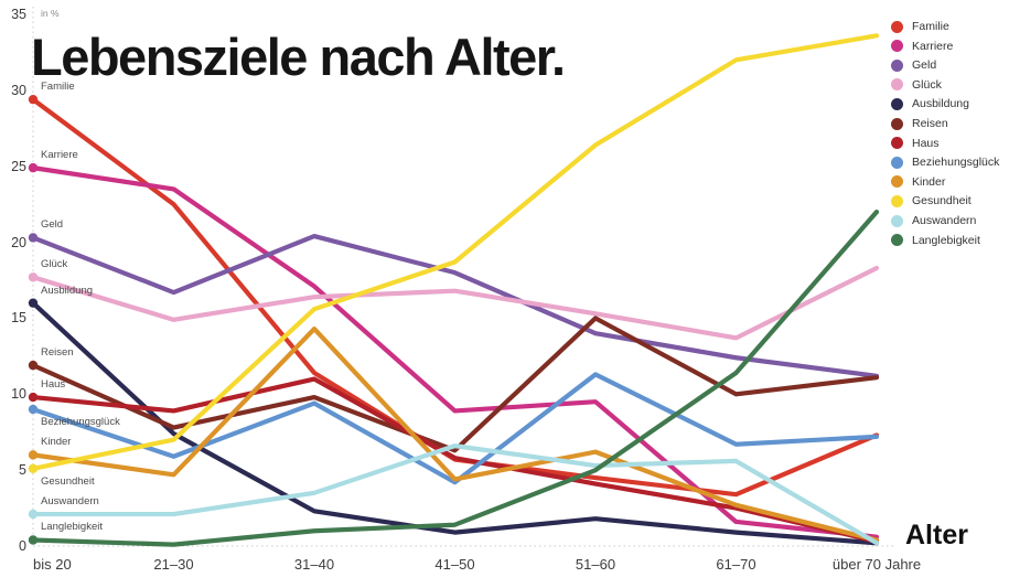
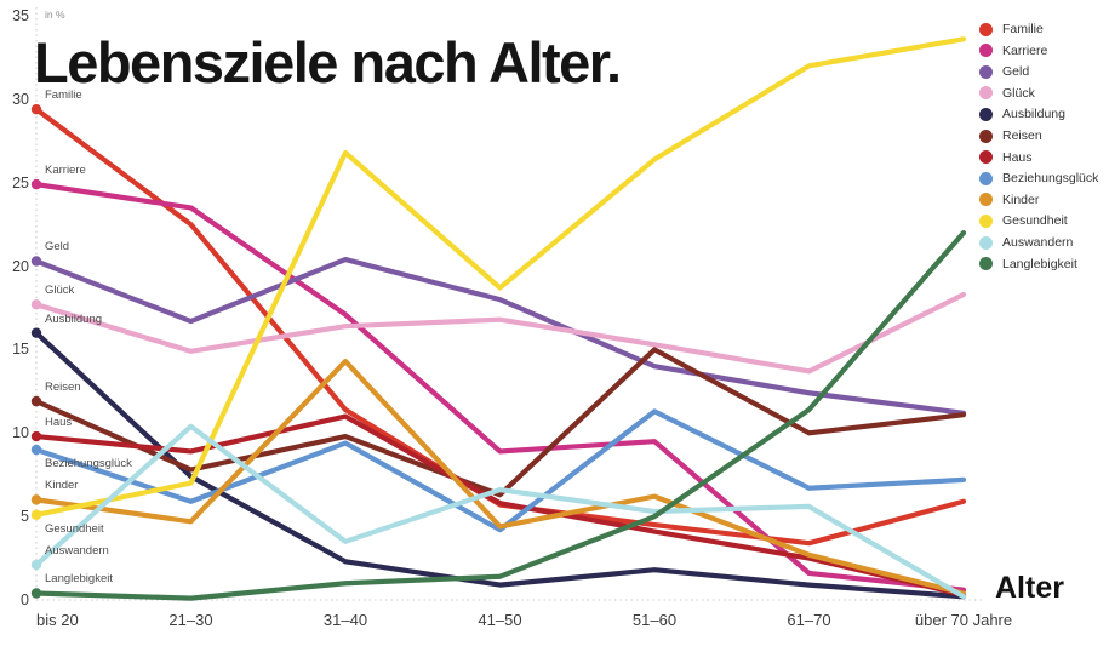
Auswandern/21–30: 2.1 -> 10.4
Gesundheit/31–40: 15.6 -> 26.8
Familie/über 70 Jahre: 7.3 -> 5.9
